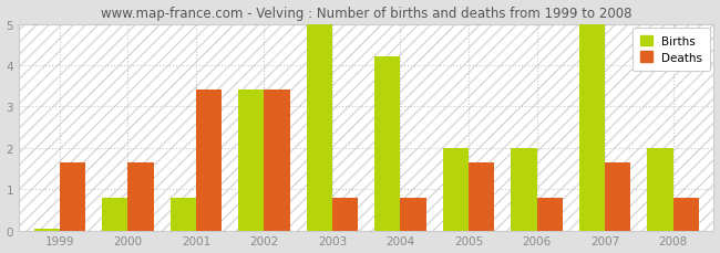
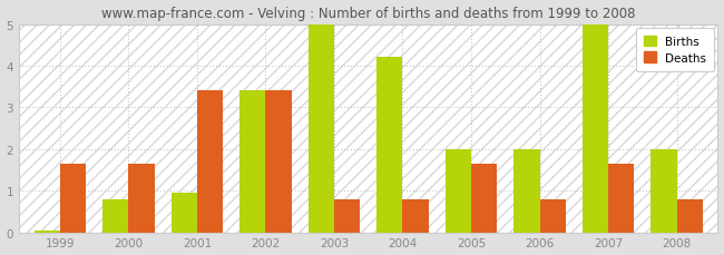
Births/2001: 0.80 -> 0.95
